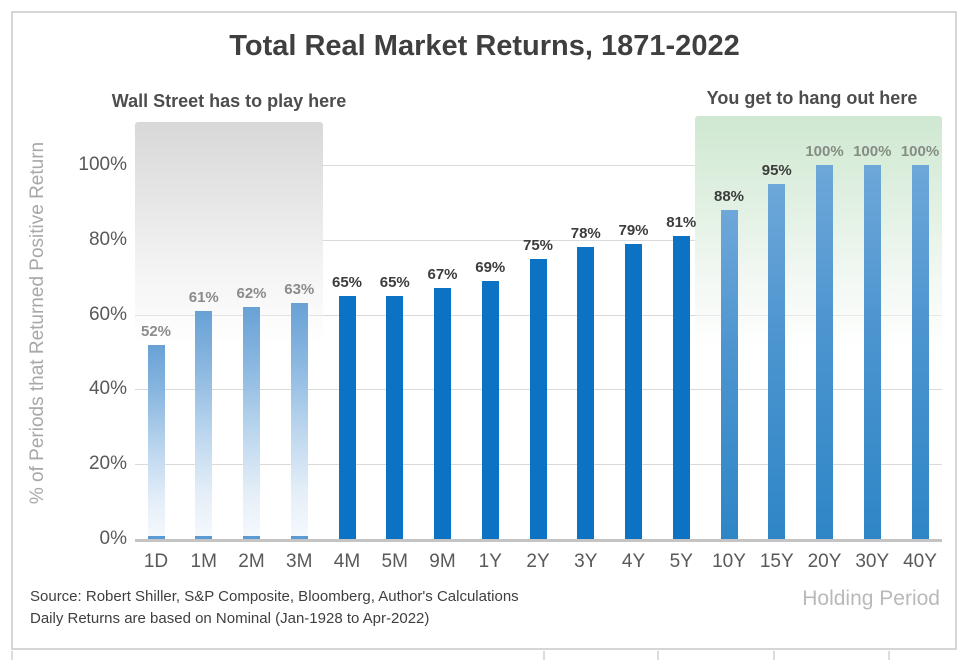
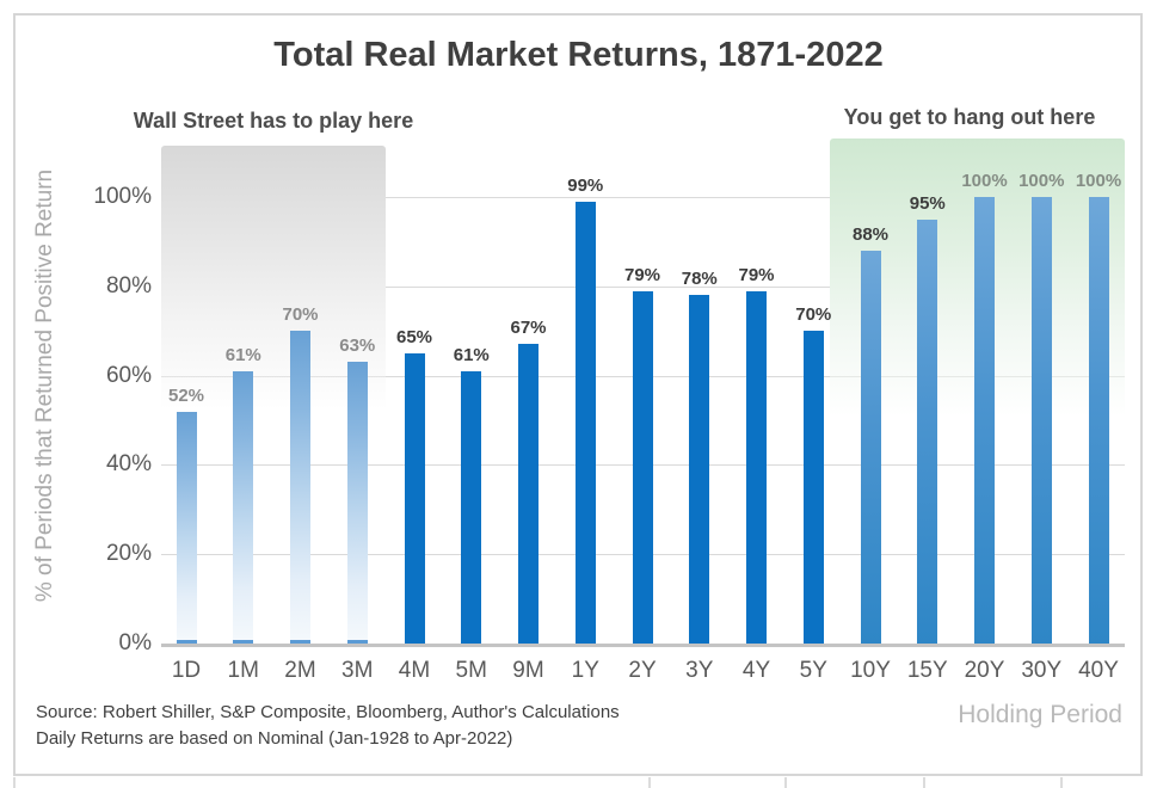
2M: 62% -> 70%
5M: 65% -> 61%
1Y: 69% -> 99%
2Y: 75% -> 79%
5Y: 81% -> 70%
